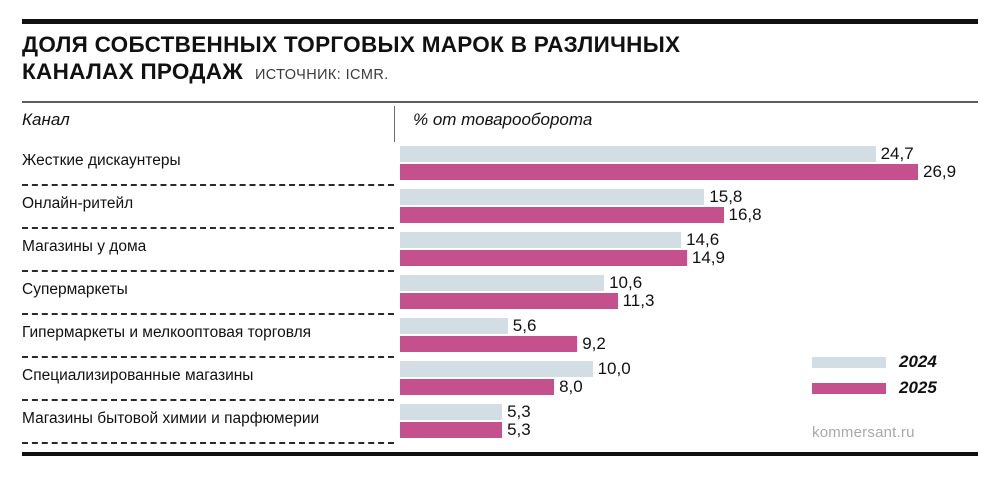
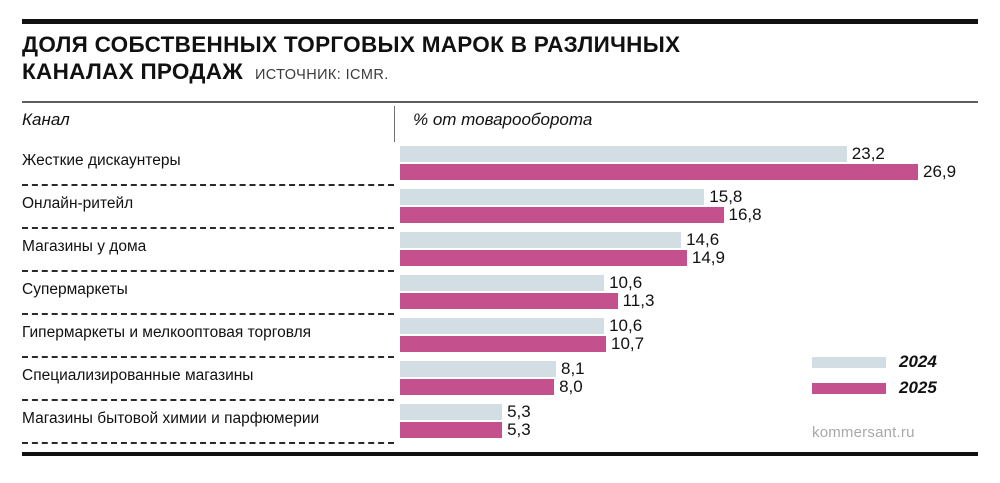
2024/Жесткие дискаунтеры: 24,7 -> 23,2
2024/Гипермаркеты и мелкооптовая торговля: 5,6 -> 10,6
2025/Гипермаркеты и мелкооптовая торговля: 9,2 -> 10,7
2024/Специализированные магазины: 10,0 -> 8,1
